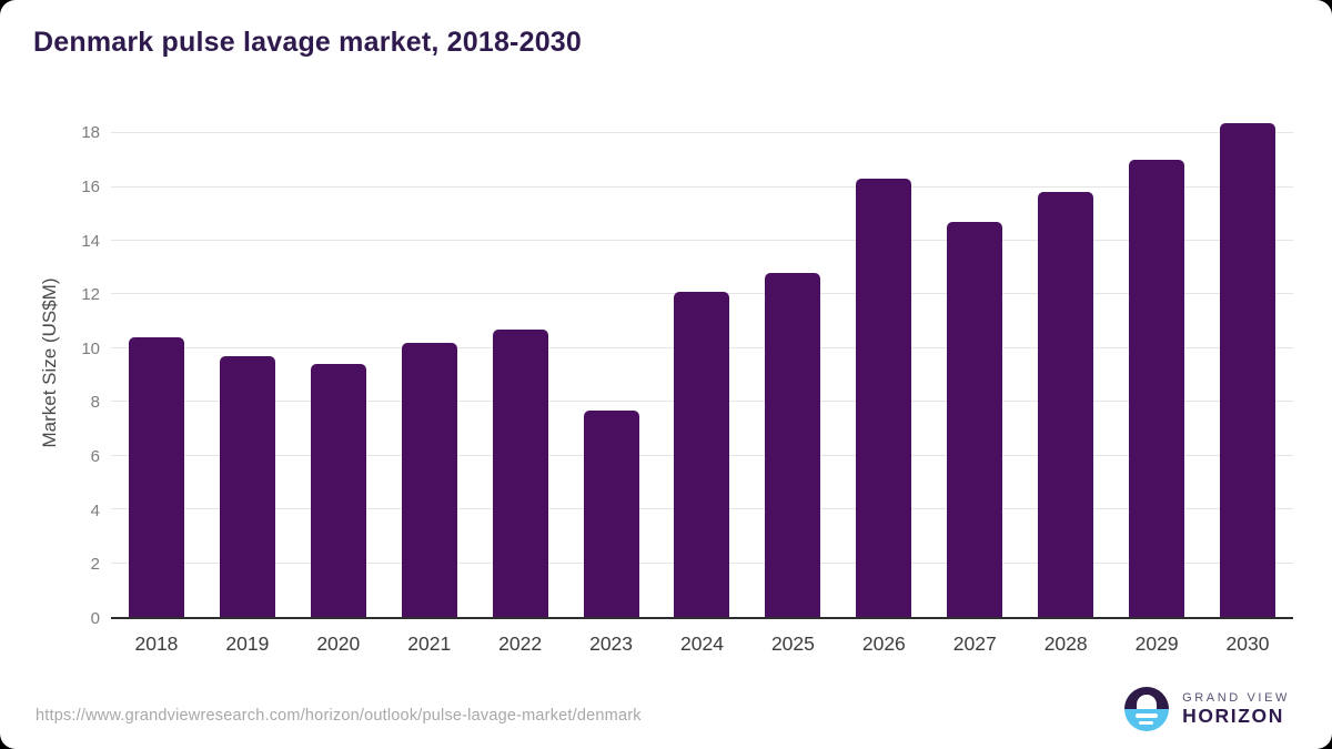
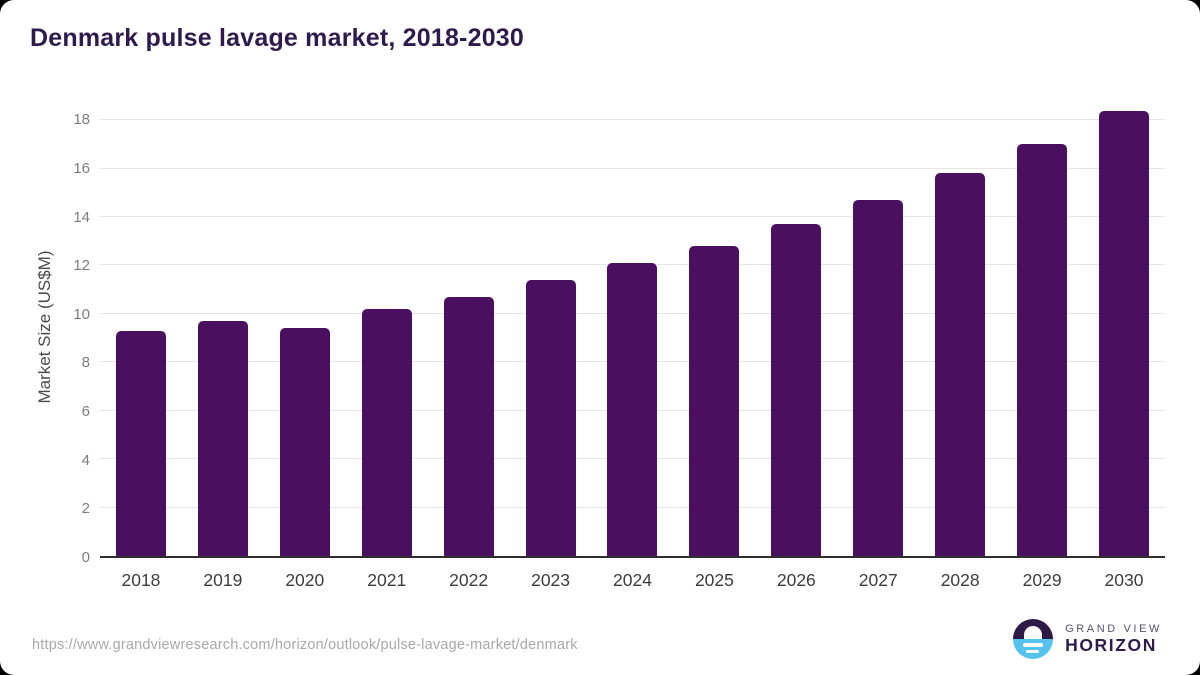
2018: 10.4 -> 9.3
2023: 7.7 -> 11.4
2026: 16.3 -> 13.7
